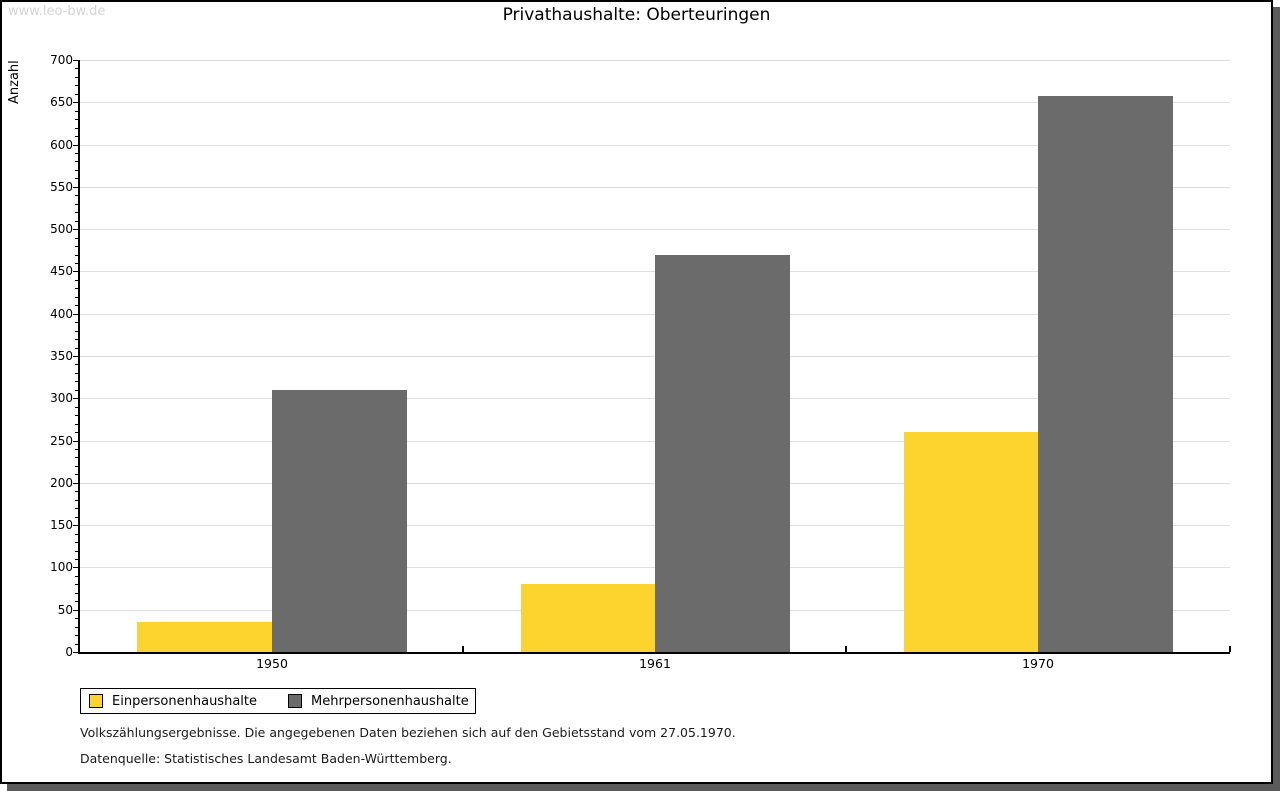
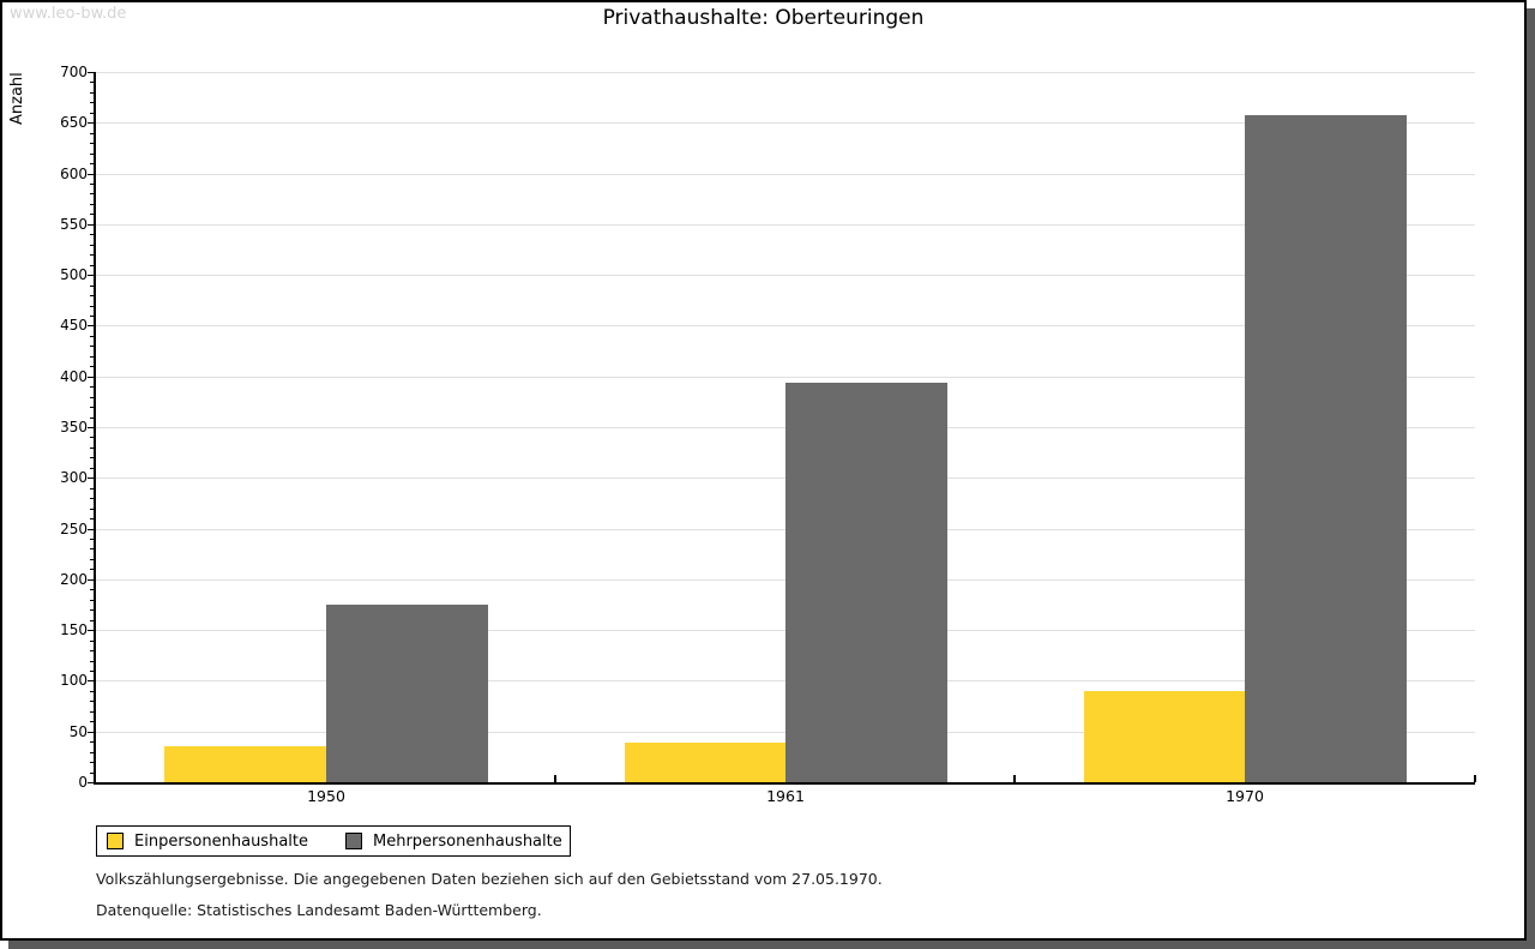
Mehrpersonenhaushalte/1950: 310 -> 180
Einpersonenhaushalte/1961: 80 -> 40
Mehrpersonenhaushalte/1961: 470 -> 390
Einpersonenhaushalte/1970: 260 -> 90
